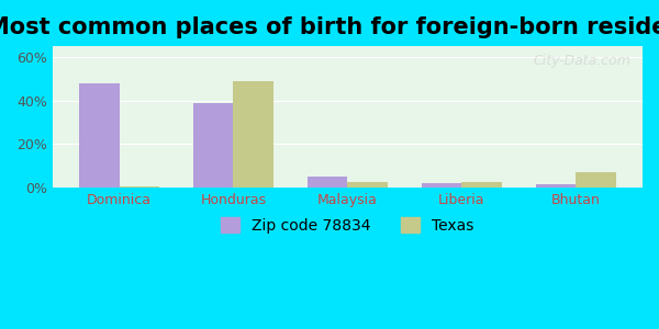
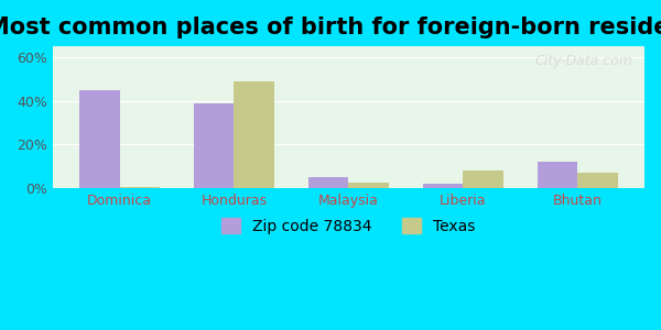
Zip code 78834/Dominica: 48% -> 45%
Texas/Liberia: 2% -> 8%
Zip code 78834/Bhutan: 2% -> 12%
